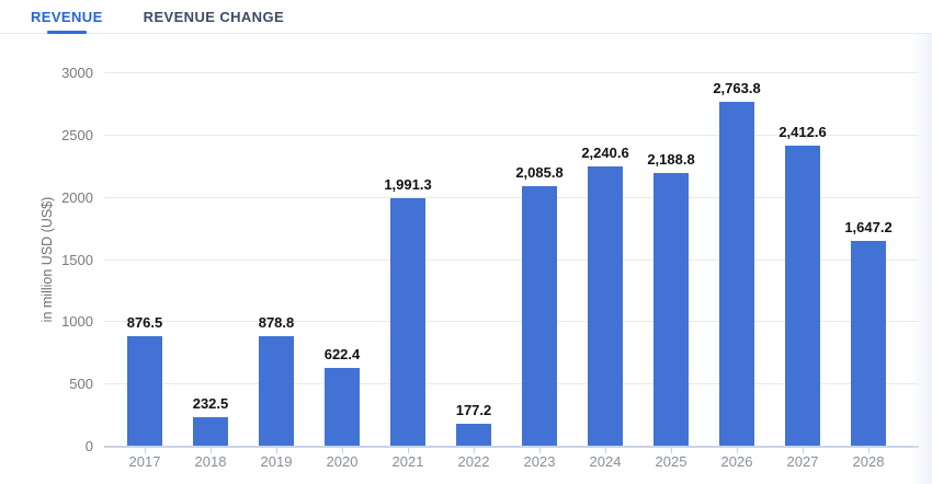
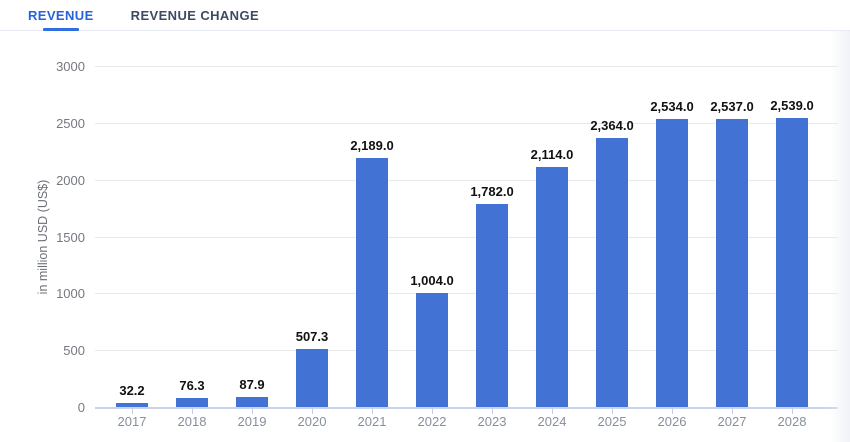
2017: 876.5 -> 32.2
2018: 232.5 -> 76.3
2019: 878.8 -> 87.9
2020: 622.4 -> 507.3
2021: 1,991.3 -> 2,189.0
2022: 177.2 -> 1,004.0
2023: 2,085.8 -> 1,782.0
2024: 2,240.6 -> 2,114.0
2025: 2,188.8 -> 2,364.0
2026: 2,763.8 -> 2,534.0
2027: 2,412.6 -> 2,537.0
2028: 1,647.2 -> 2,539.0
